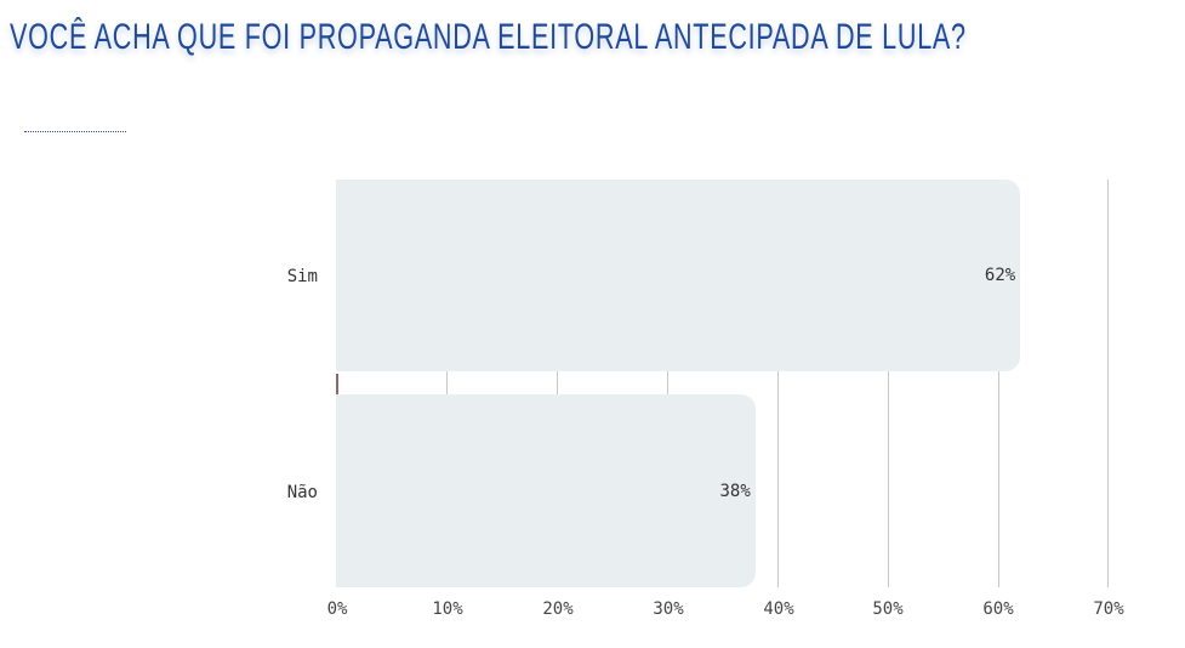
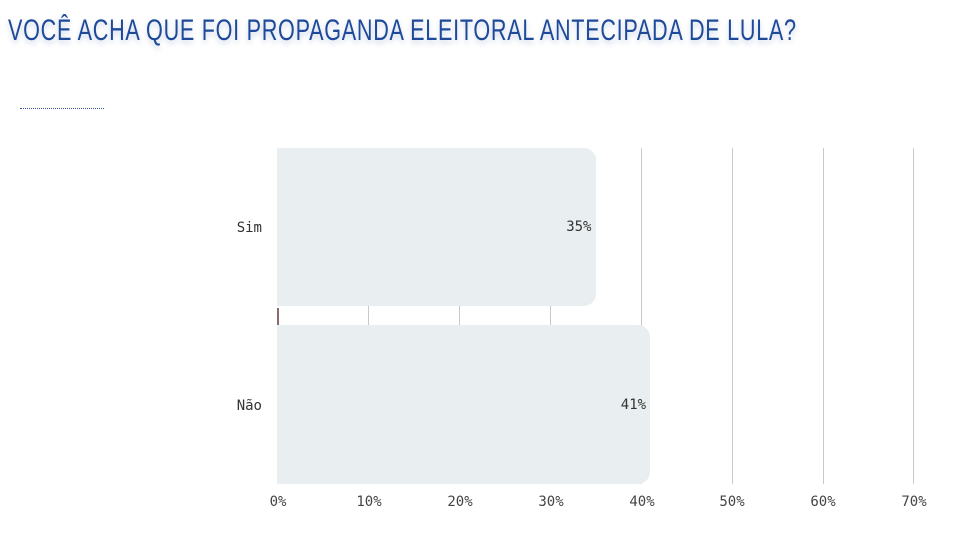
Sim: 62% -> 35%
Não: 38% -> 41%
